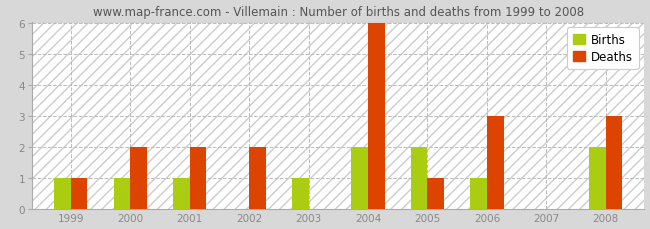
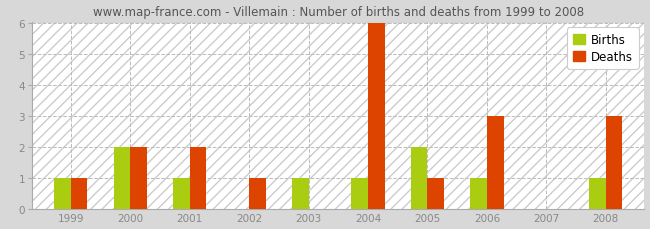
Births/2000: 1 -> 2
Deaths/2002: 2 -> 1
Births/2004: 2 -> 1
Births/2008: 2 -> 1
